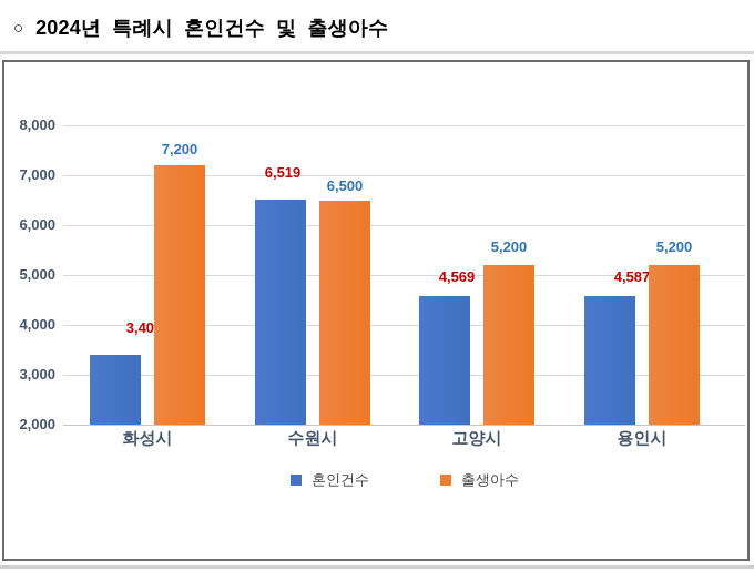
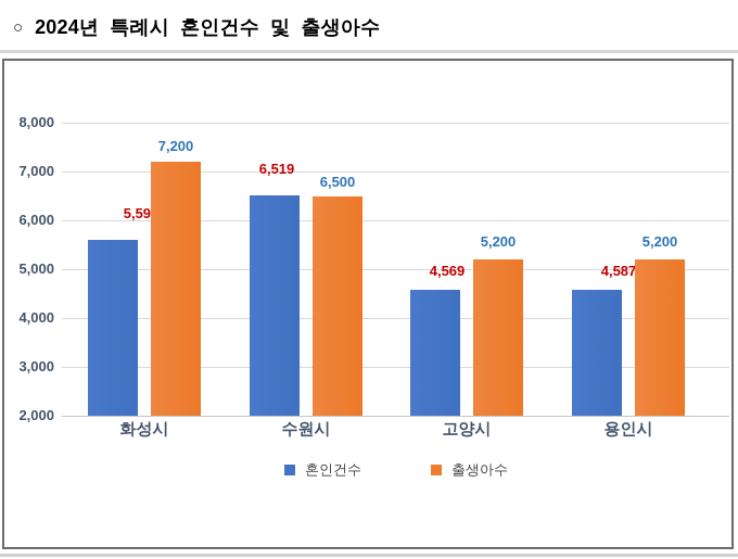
혼인건수/화성시: 3,402 -> 5,597
